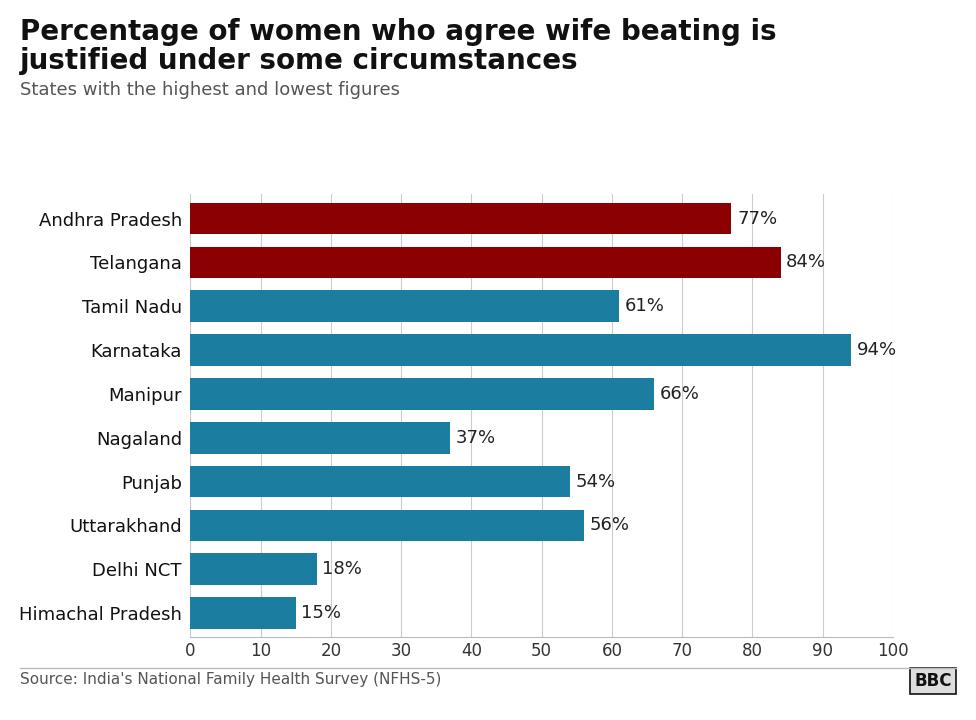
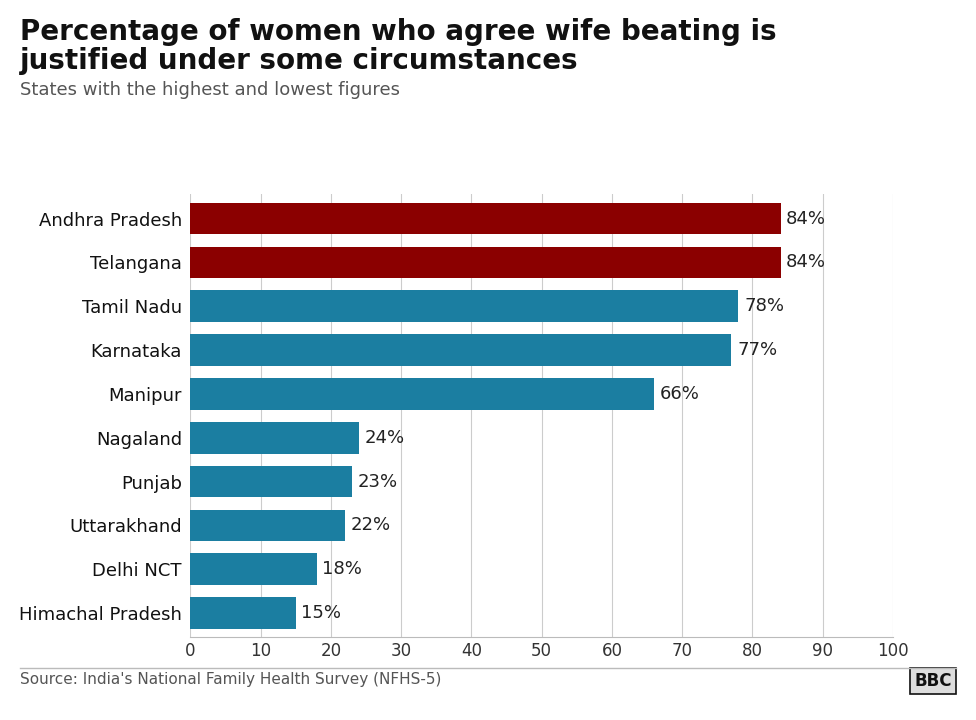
Andhra Pradesh: 77% -> 84%
Tamil Nadu: 61% -> 78%
Karnataka: 94% -> 77%
Nagaland: 37% -> 24%
Punjab: 54% -> 23%
Uttarakhand: 56% -> 22%
